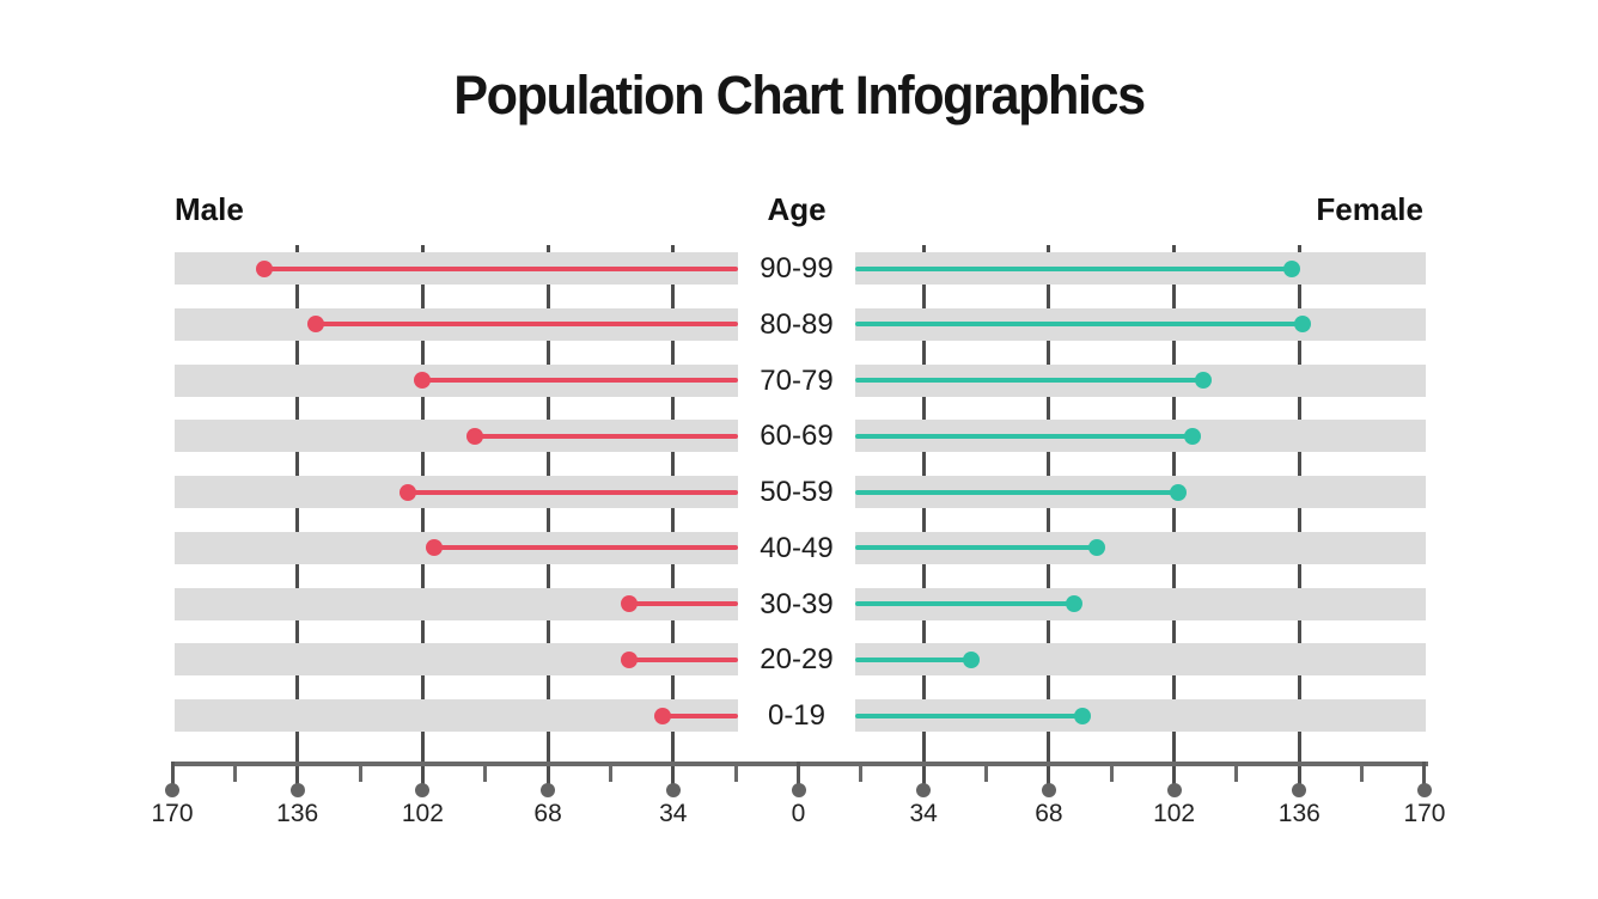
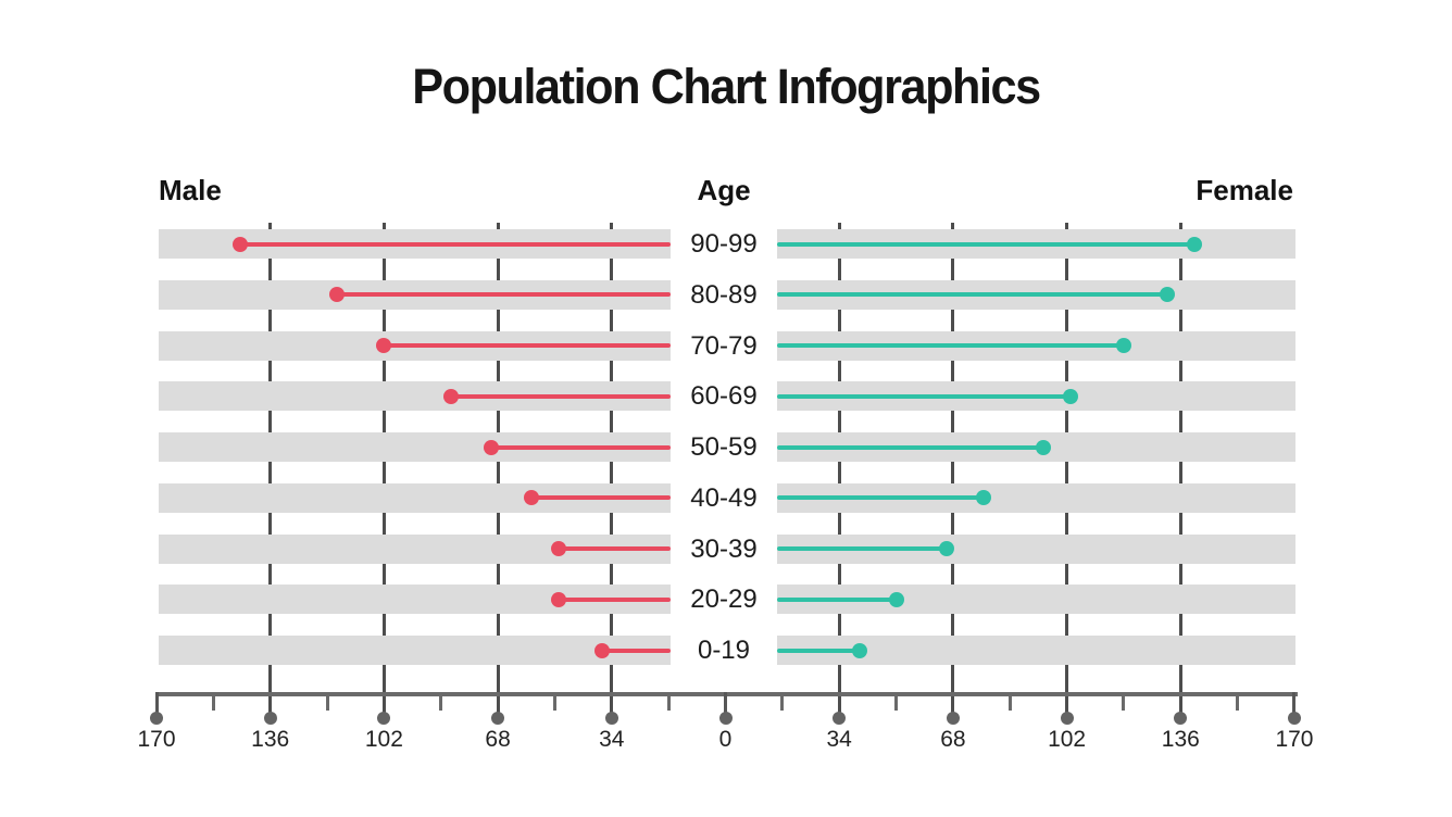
Female/90-99: 134 -> 140
Male/80-89: 131 -> 116
Female/80-89: 137 -> 132
Female/70-79: 110 -> 119
Male/60-69: 88 -> 82
Female/60-69: 107 -> 103
Male/50-59: 106 -> 70
Female/50-59: 103 -> 95
Male/40-49: 99 -> 58
Female/40-49: 81 -> 77
Male/30-39: 46 -> 50
Female/30-39: 75 -> 66
Male/20-29: 46 -> 50
Female/20-29: 47 -> 51
Female/0-19: 77 -> 40
